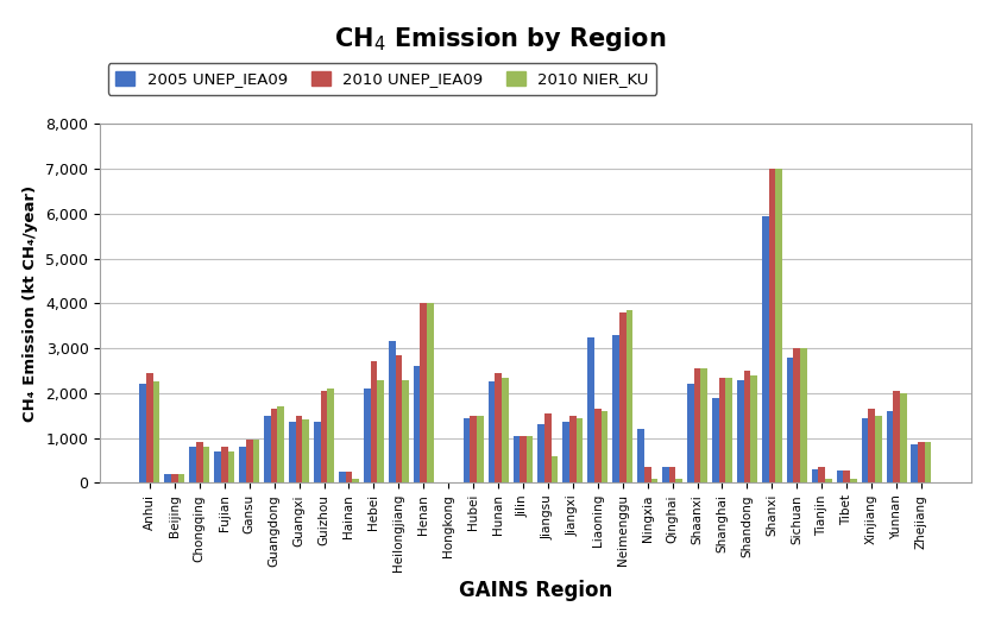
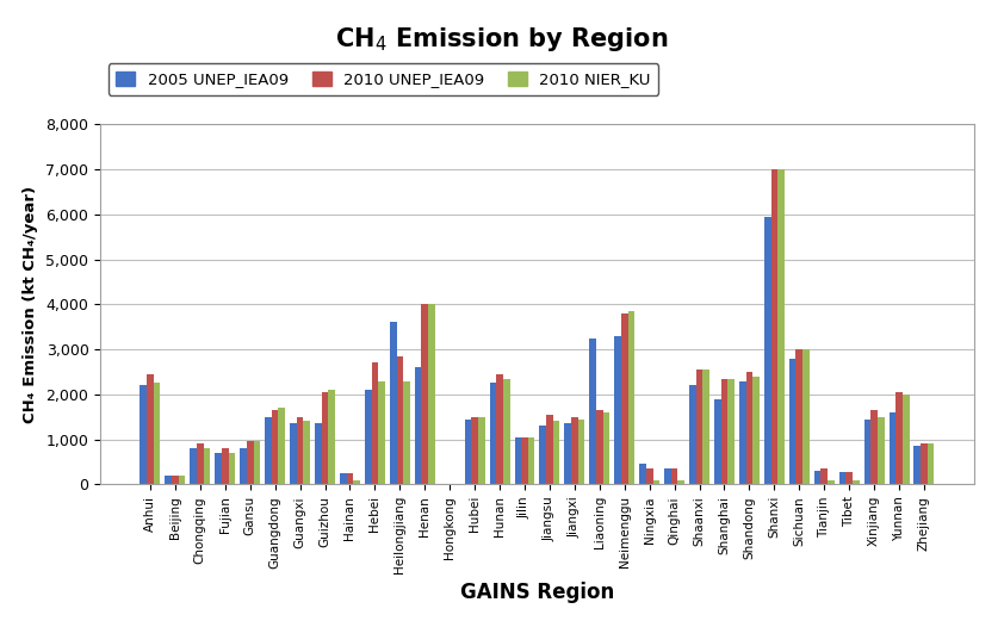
2005 UNEP_IEA09/Heilongjiang: 3,150 -> 3,600
2010 NIER_KU/Jiangsu: 600 -> 1,400
2005 UNEP_IEA09/Ningxia: 1,200 -> 450
